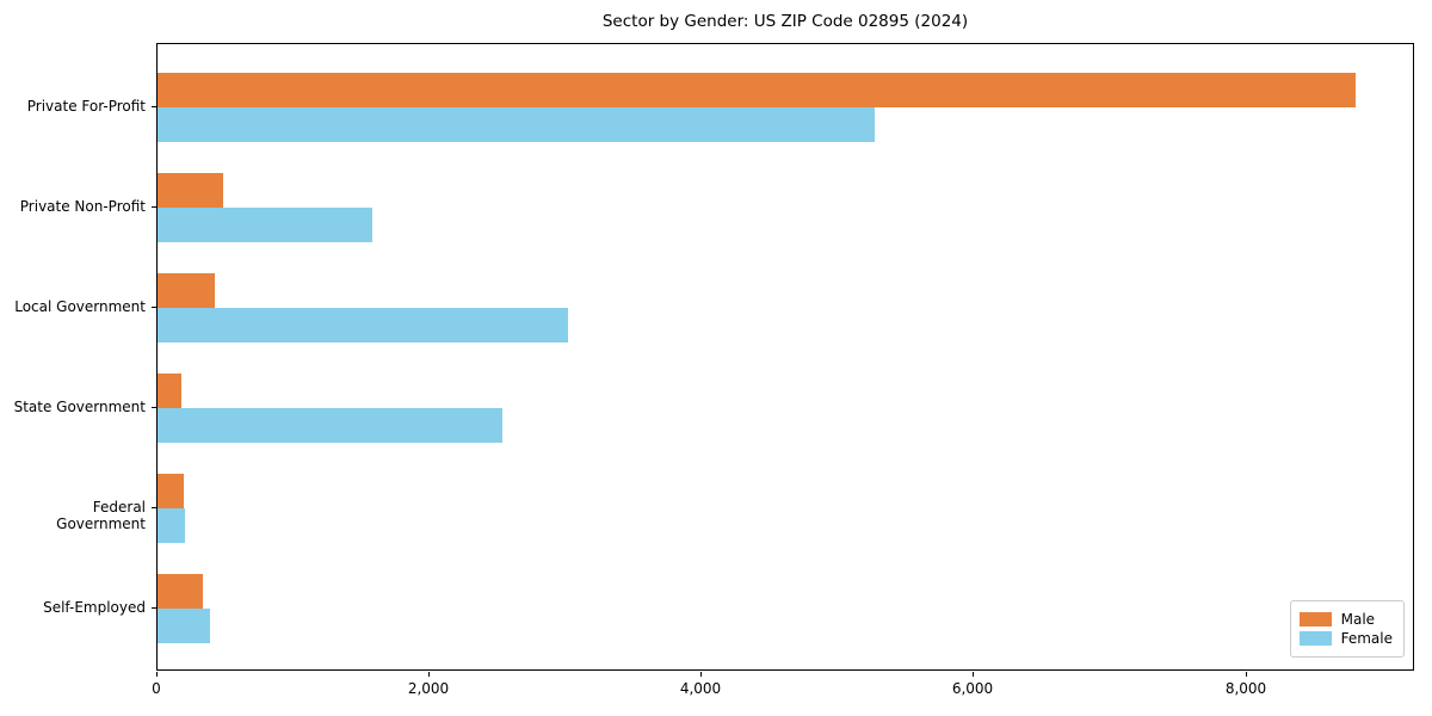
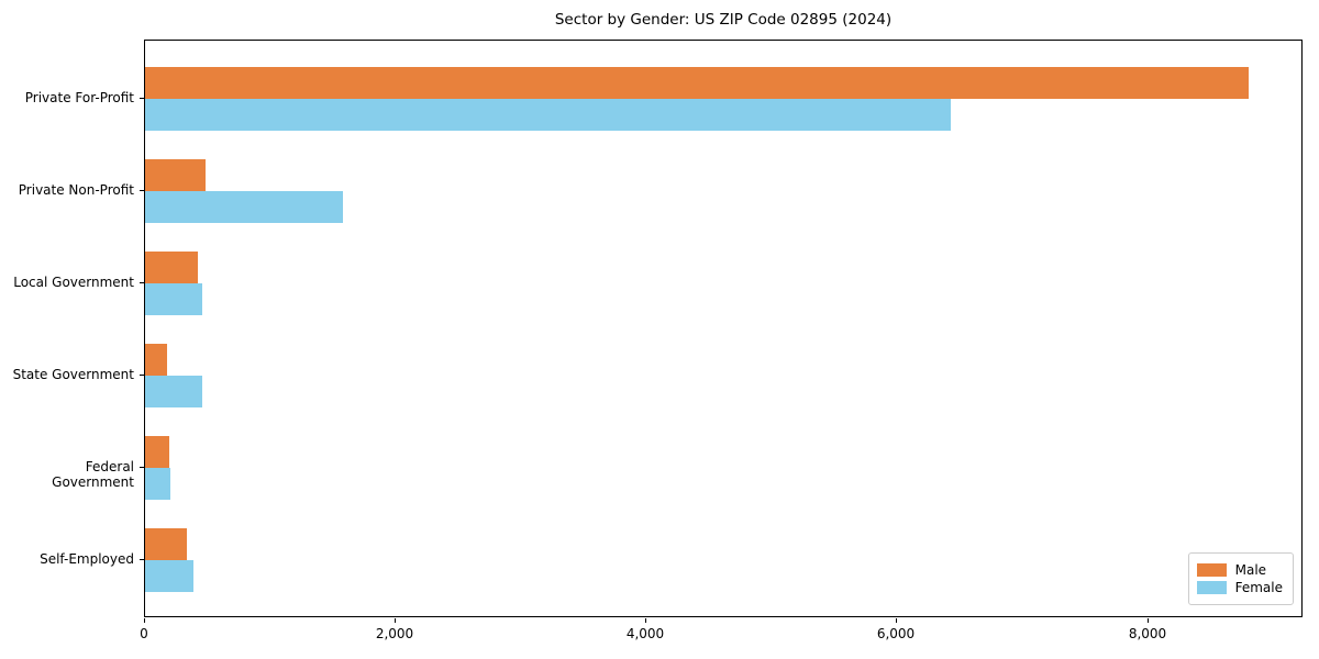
Female/Private For-Profit: 5270 -> 6430
Female/Local Government: 3020 -> 460
Female/State Government: 2530 -> 460
